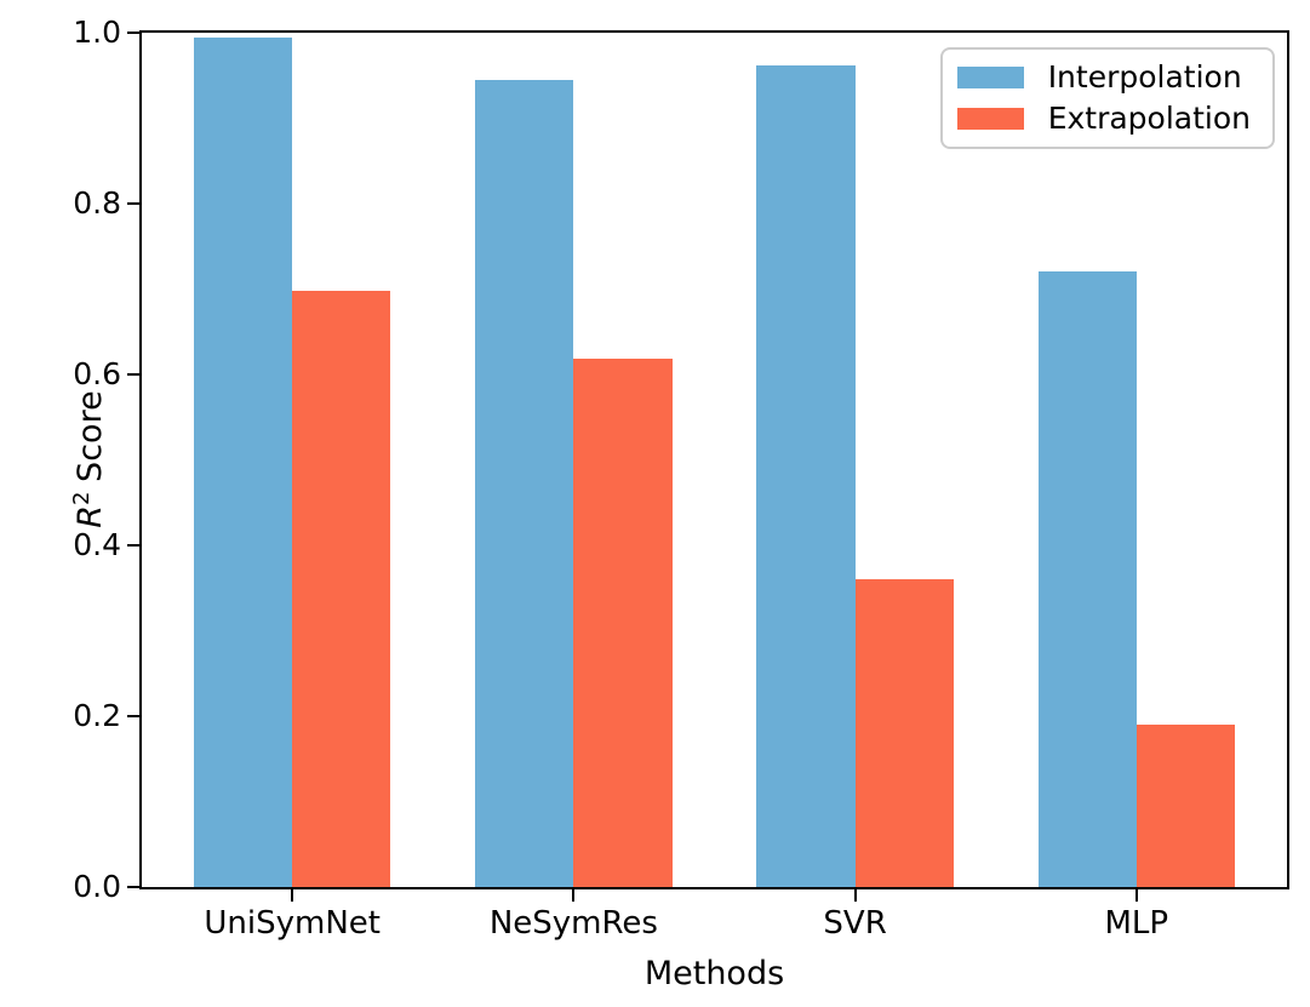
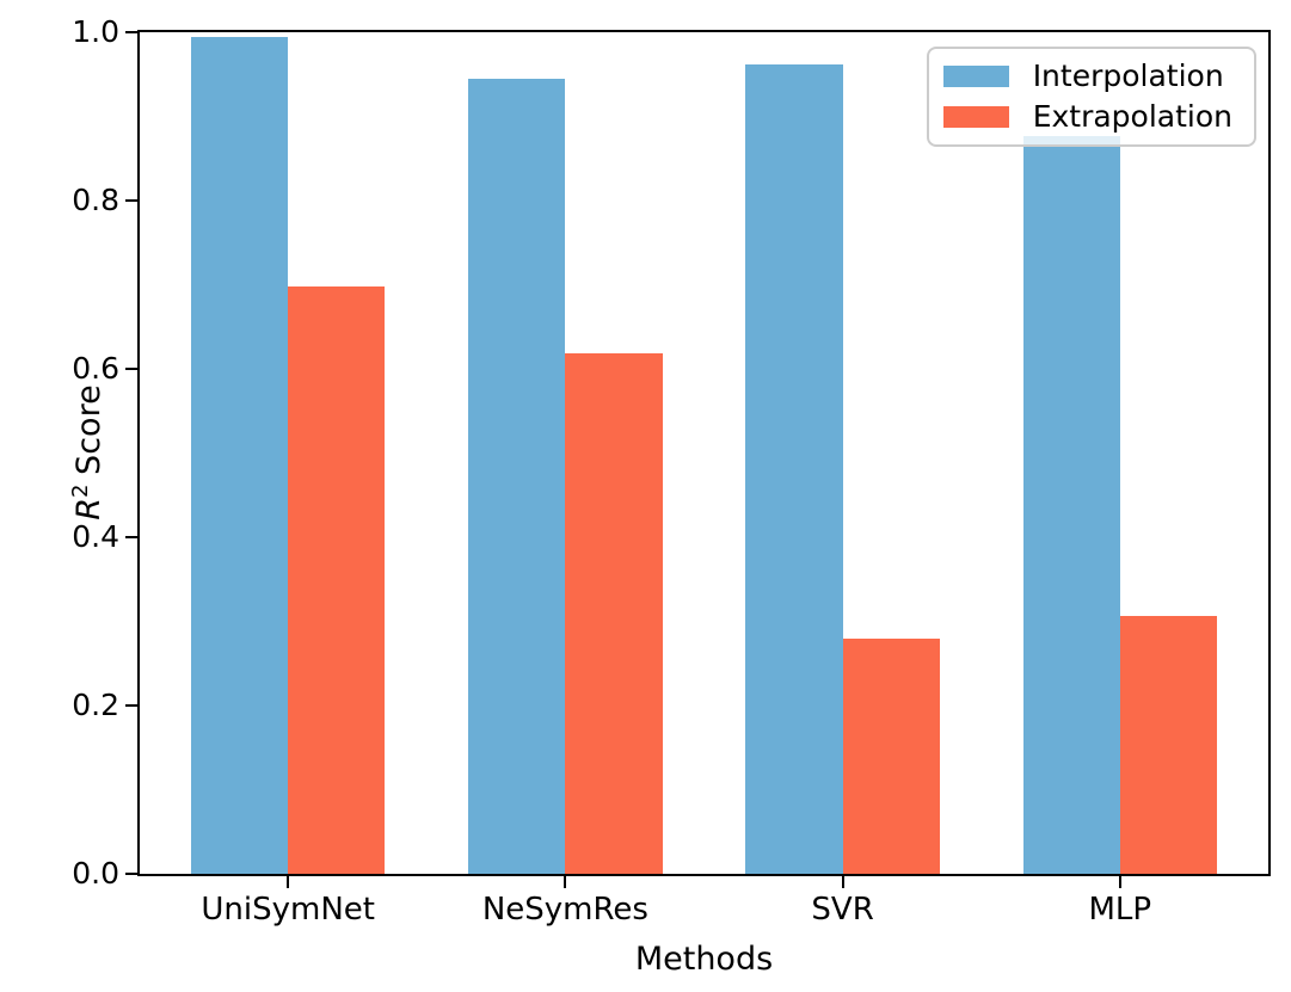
Extrapolation/SVR: 0.36 -> 0.28
Interpolation/MLP: 0.72 -> 0.88
Extrapolation/MLP: 0.19 -> 0.31
